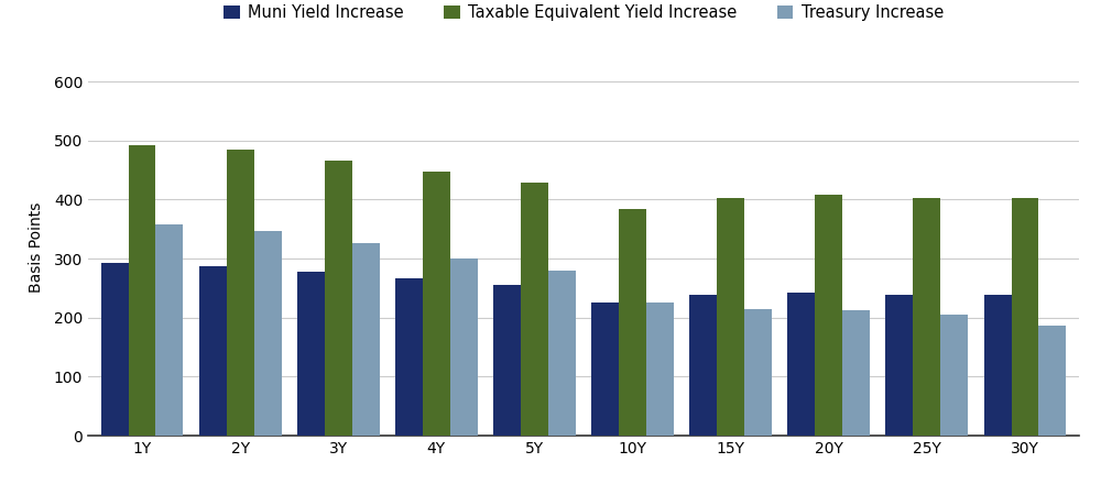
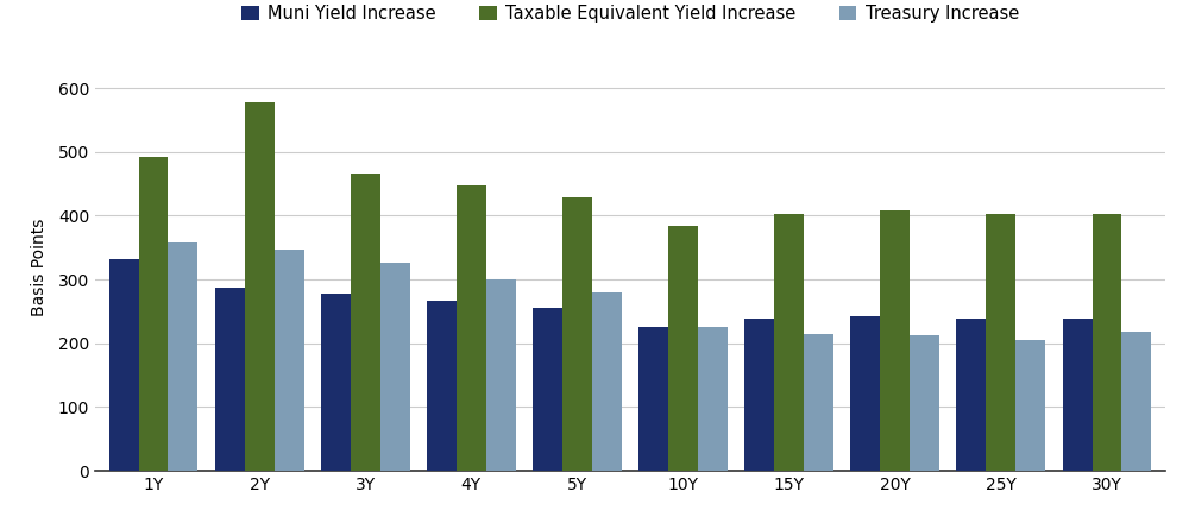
Muni Yield Increase/1Y: 293 -> 332
Taxable Equivalent Yield Increase/2Y: 485 -> 578
Treasury Increase/30Y: 186 -> 218
